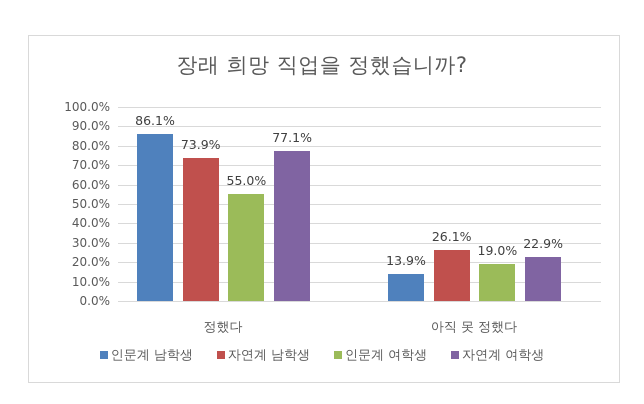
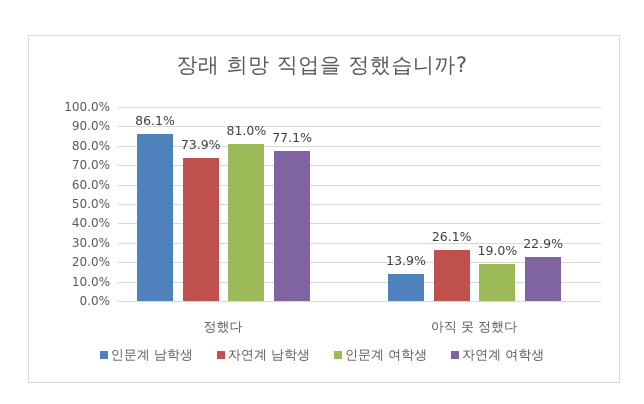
인문계 여학생/정했다: 55.0% -> 81.0%
